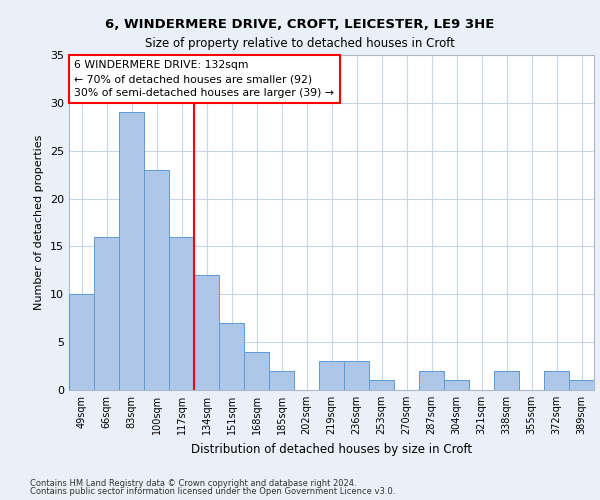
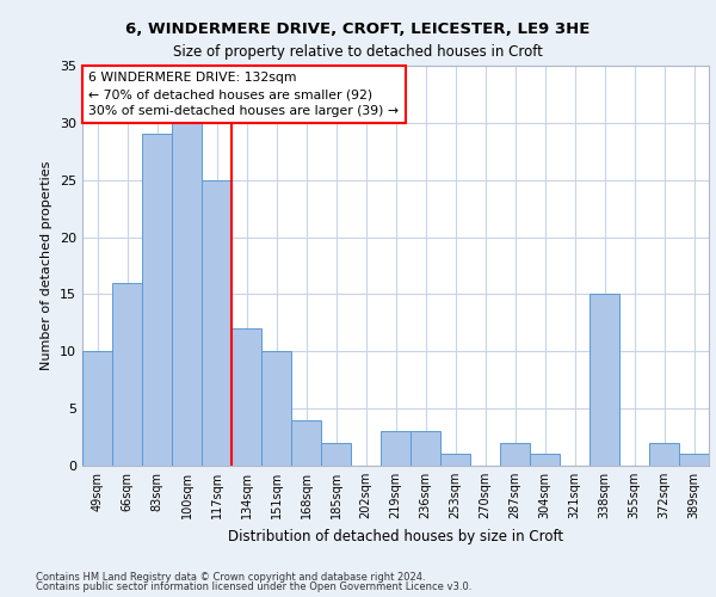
100sqm: 23 -> 30
117sqm: 16 -> 25
151sqm: 7 -> 10
338sqm: 2 -> 15
